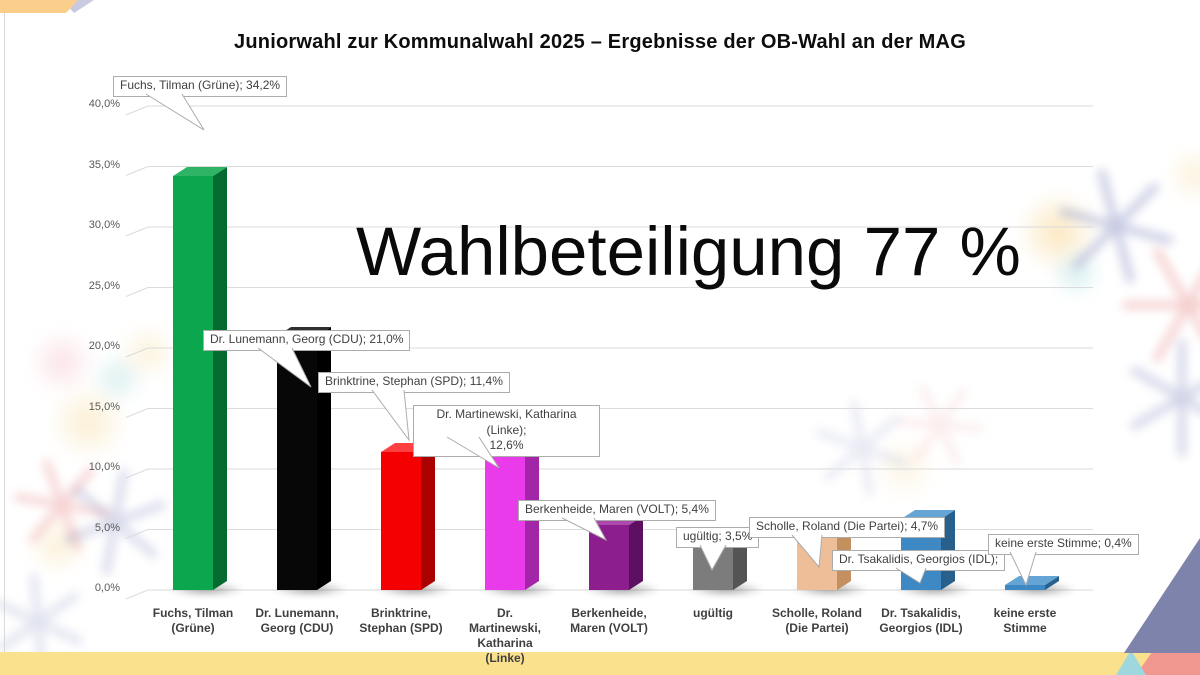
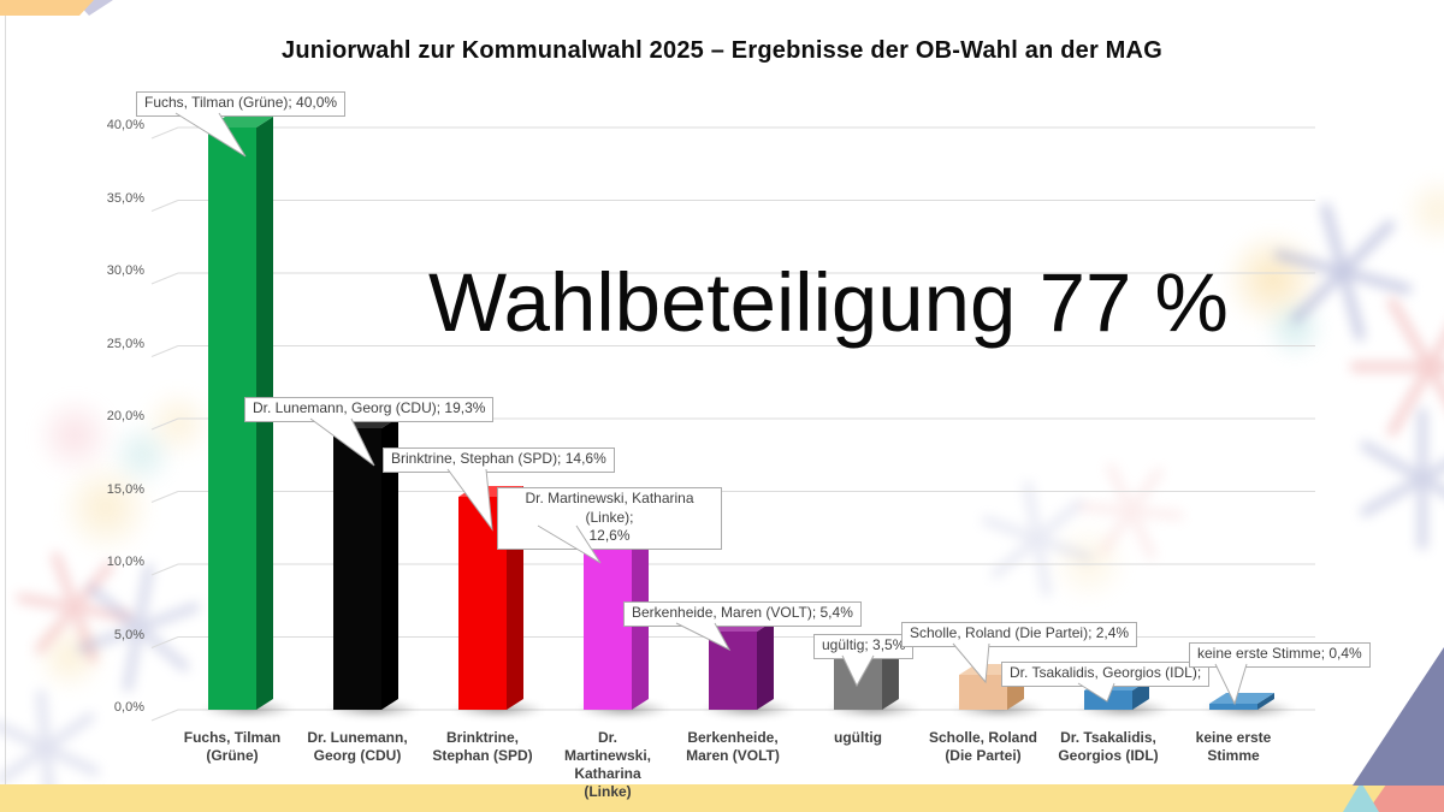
Fuchs, Tilman (Grüne): 34,2% -> 40,0%
Dr. Lunemann, Georg (CDU): 21,0% -> 19,3%
Brinktrine, Stephan (SPD): 11,4% -> 14,6%
Scholle, Roland (Die Partei): 4,7% -> 2,4%
Dr. Tsakalidis, Georgios (IDL): 5,9% -> 1,3%
